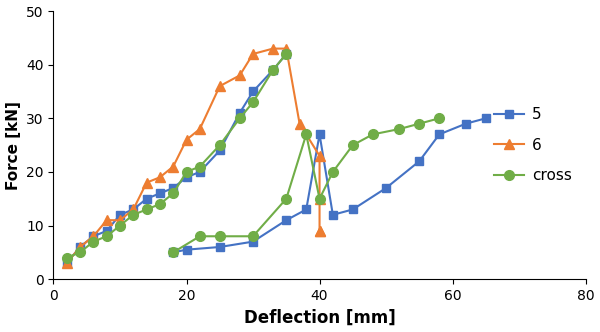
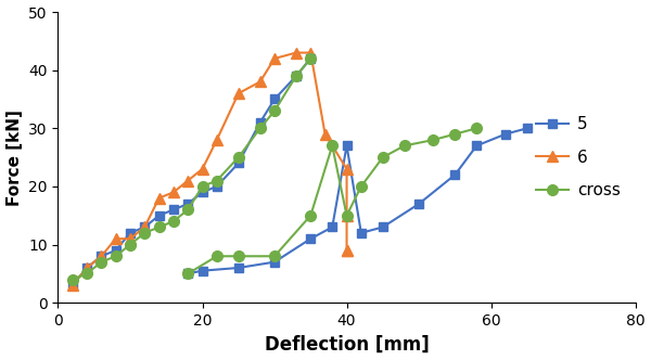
6/20: 26 -> 23
